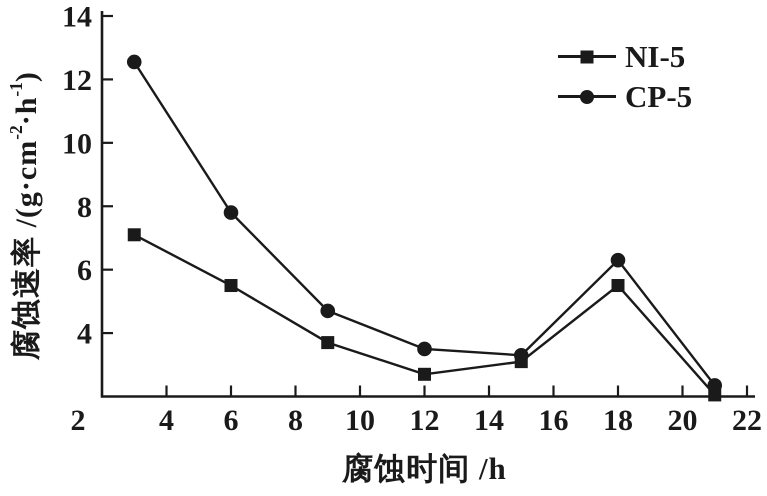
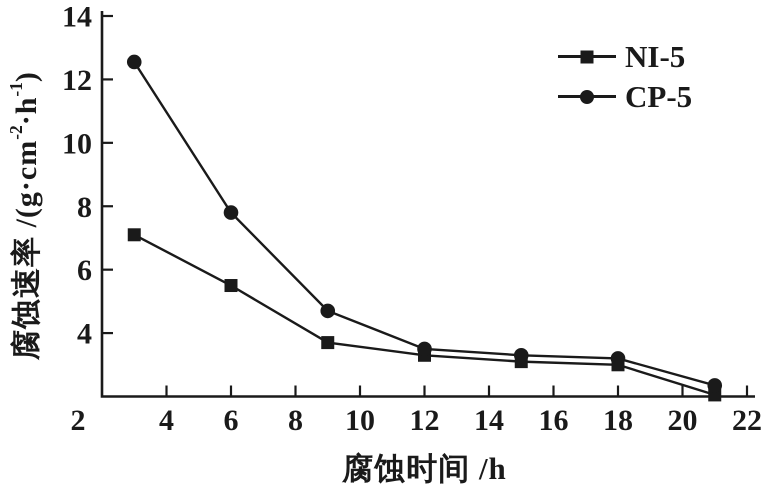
NI-5/12: 2.7 -> 3.3
NI-5/18: 5.5 -> 3.0
CP-5/18: 6.3 -> 3.2
